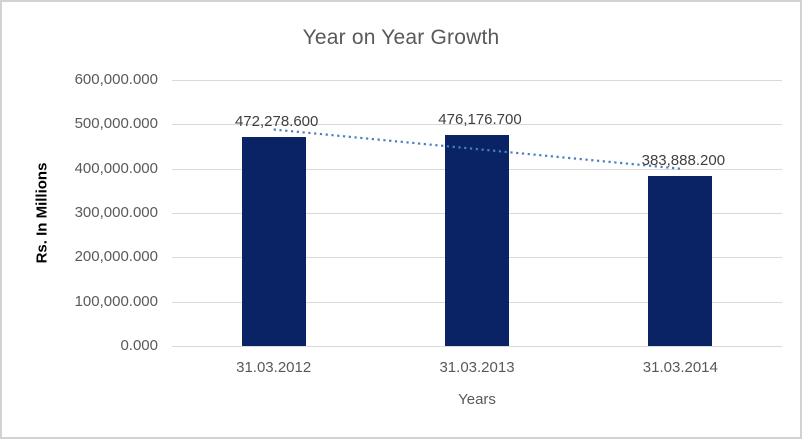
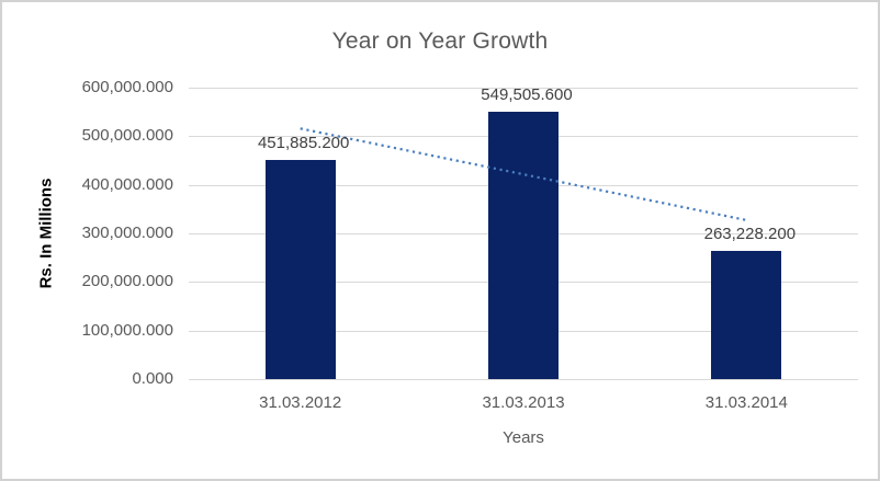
31.03.2012: 472,278.600 -> 451,885.200
31.03.2013: 476,176.700 -> 549,505.600
31.03.2014: 383,888.200 -> 263,228.200
